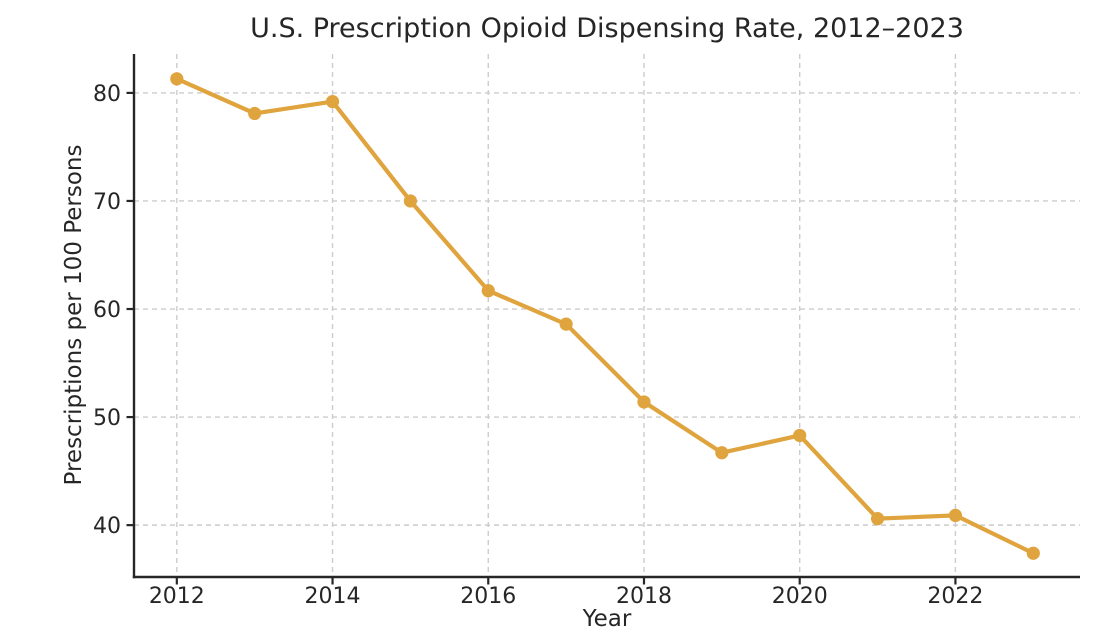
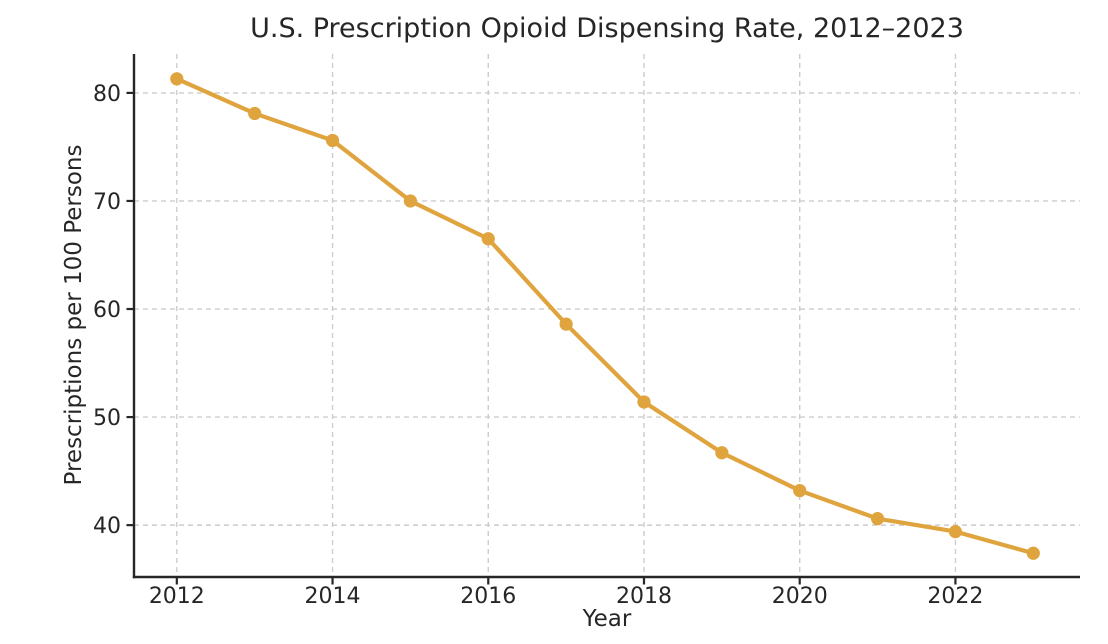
2014: 79.2 -> 75.6
2016: 61.7 -> 66.5
2020: 48.3 -> 43.2
2022: 40.9 -> 39.4
